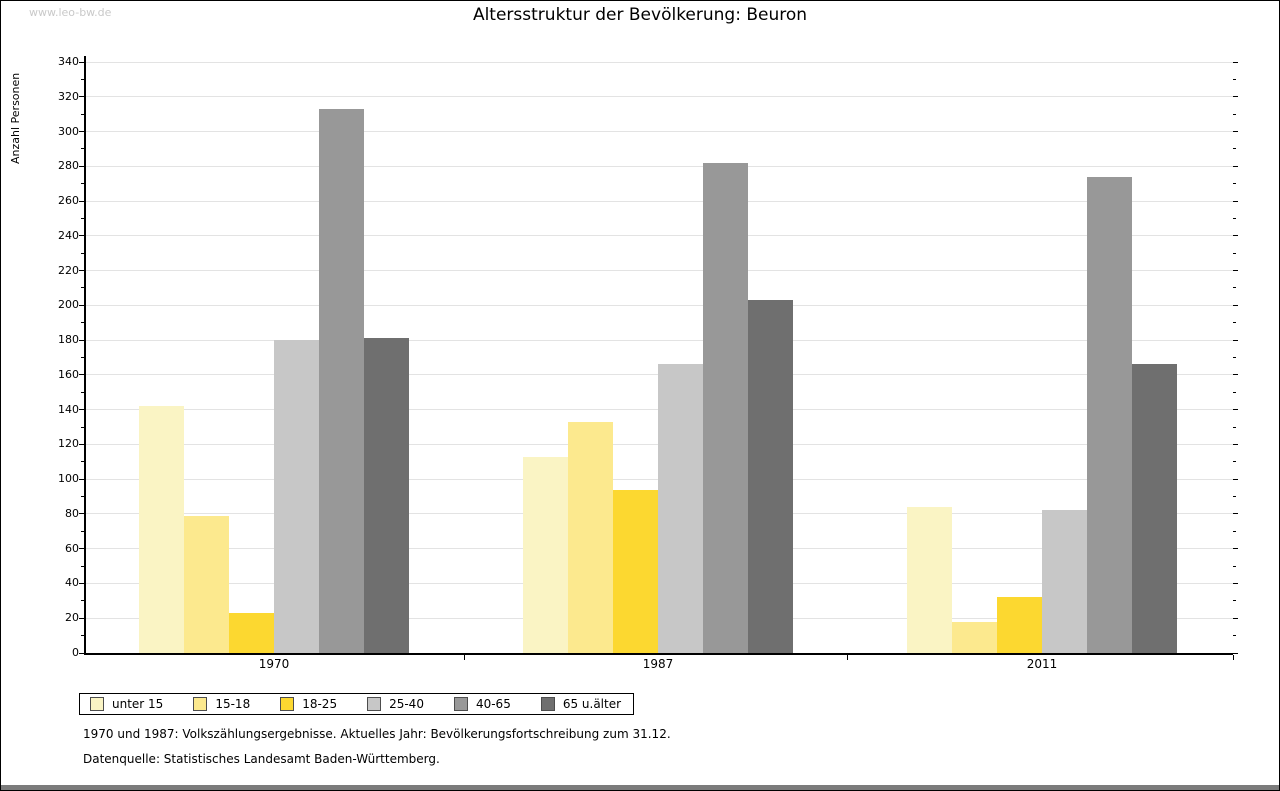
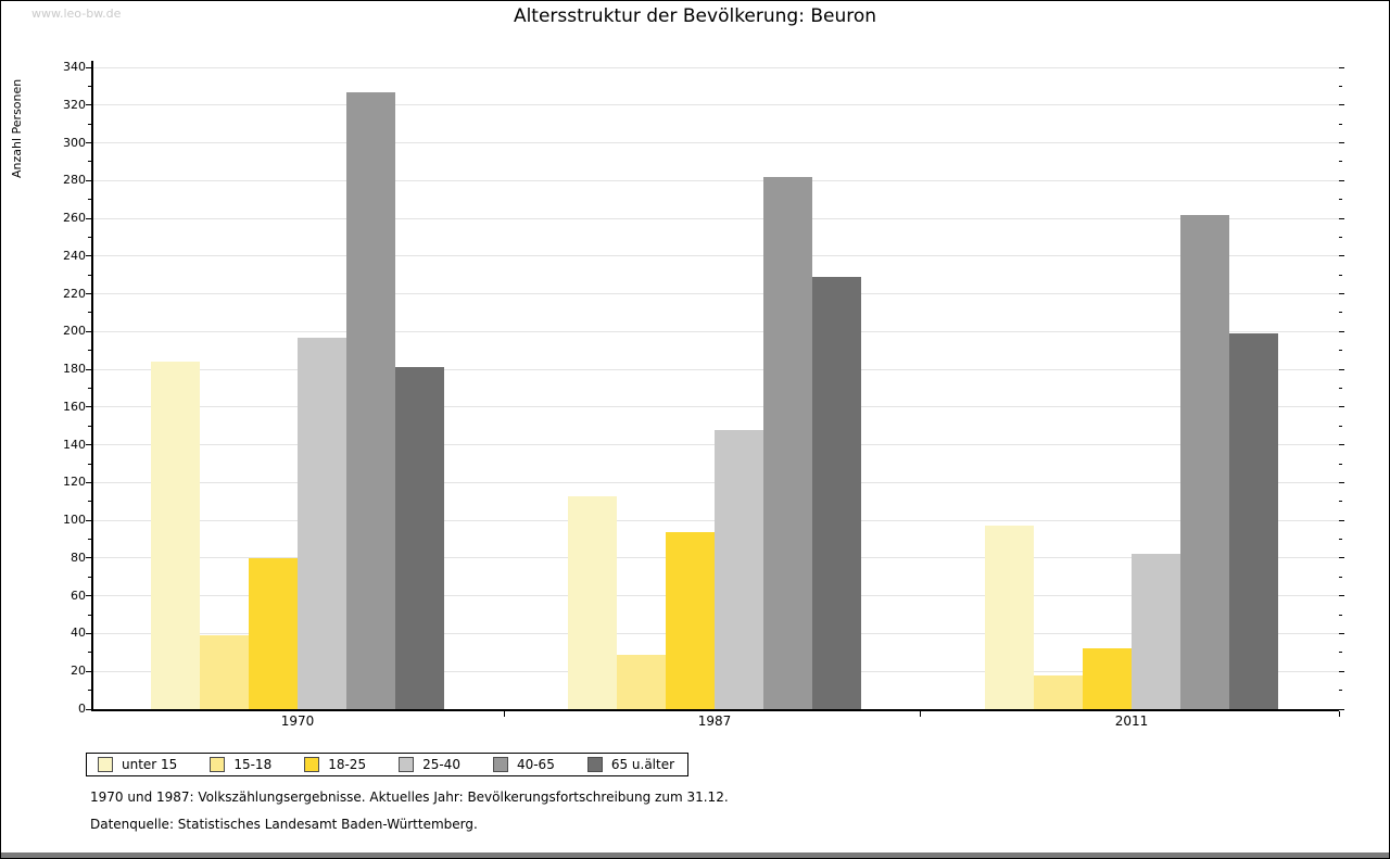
unter 15/1970: 142 -> 184
15-18/1970: 79 -> 39
18-25/1970: 23 -> 80
25-40/1970: 180 -> 197
40-65/1970: 313 -> 327
15-18/1987: 133 -> 29
25-40/1987: 166 -> 148
65 u.älter/1987: 203 -> 229
unter 15/2011: 84 -> 97
40-65/2011: 274 -> 262
65 u.älter/2011: 166 -> 199
